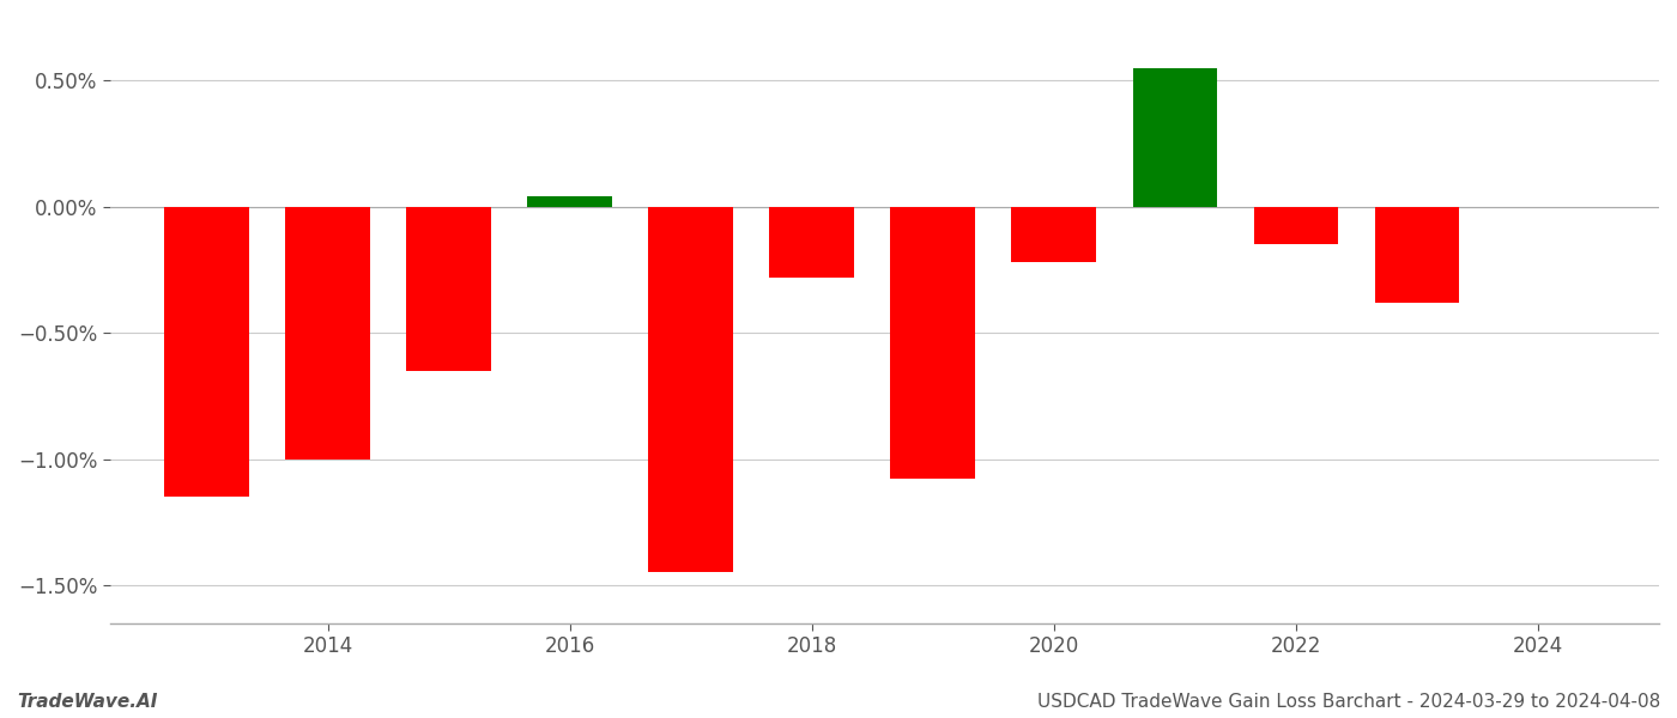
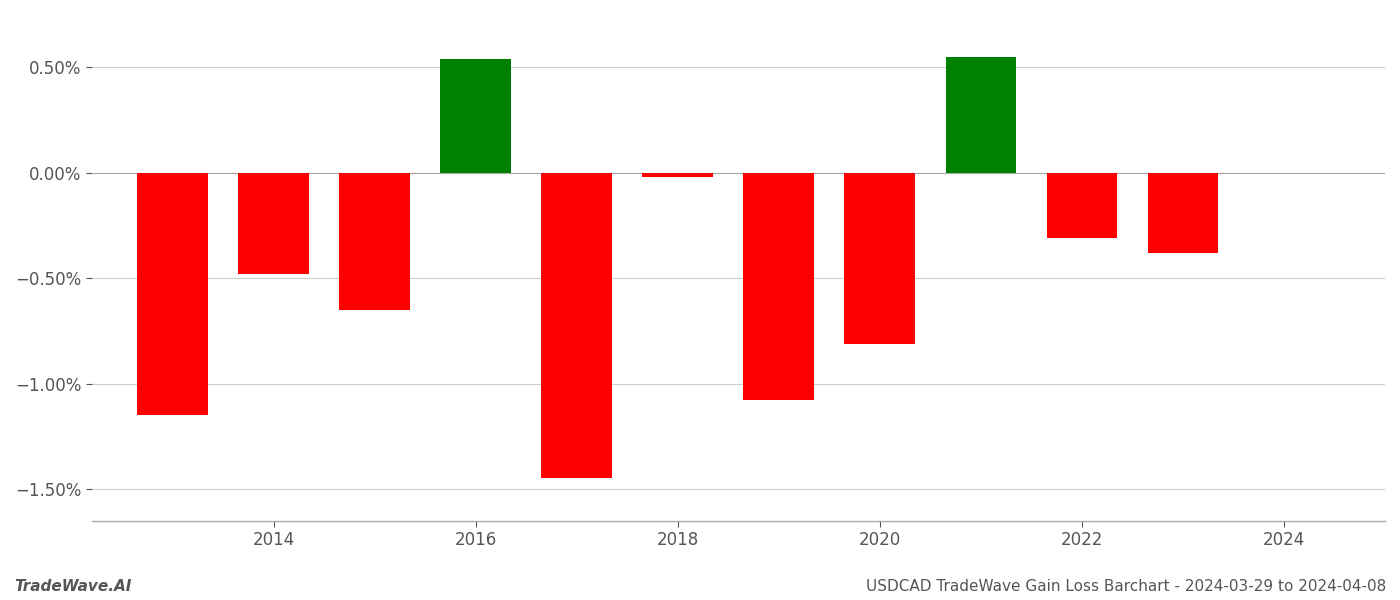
2014: -1.00% -> -0.48%
2016: 0.04% -> 0.54%
2018: -0.28% -> -0.02%
2020: -0.22% -> -0.81%
2022: -0.15% -> -0.31%
